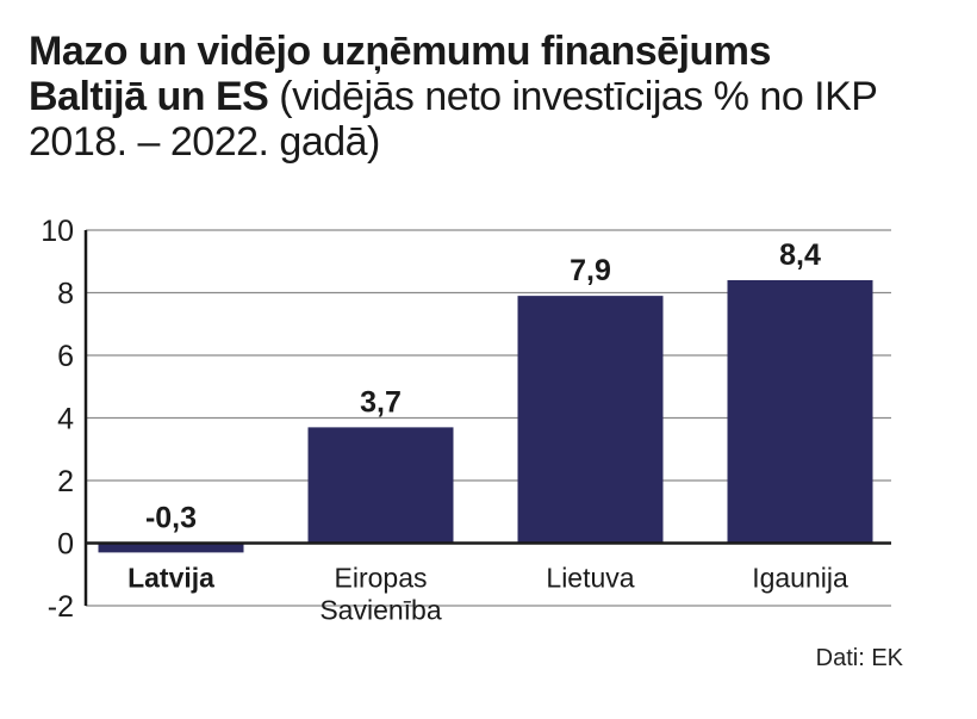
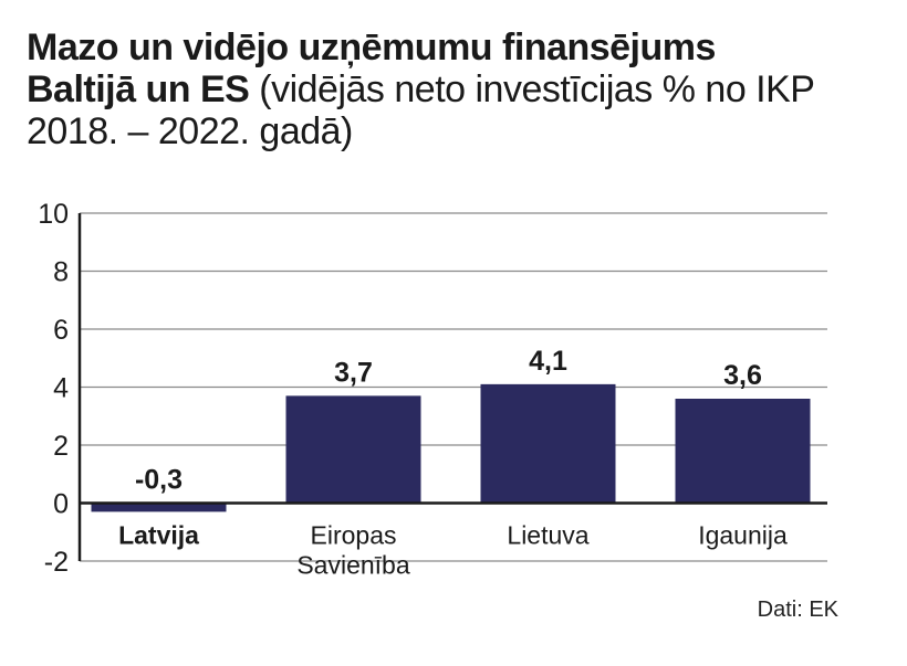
Lietuva: 7,9 -> 4,1
Igaunija: 8,4 -> 3,6
